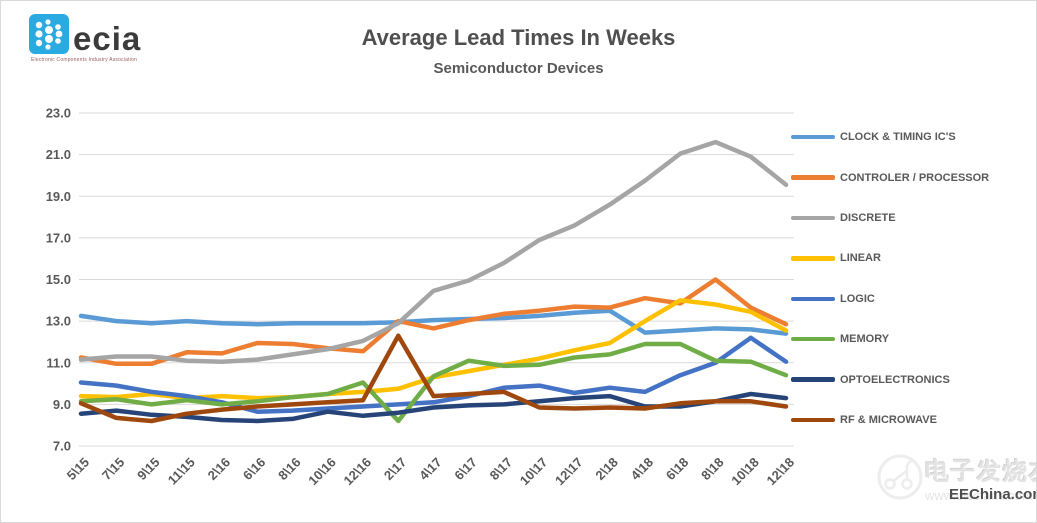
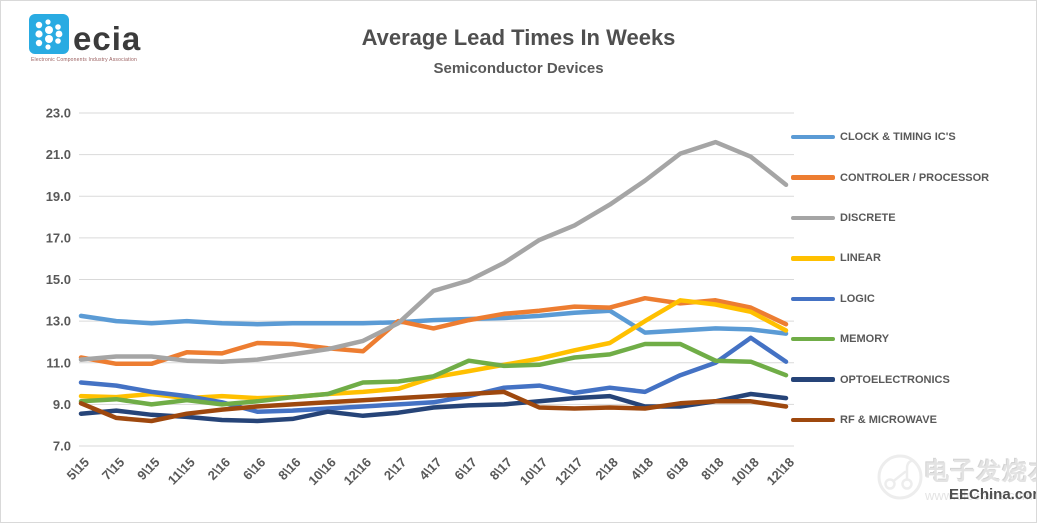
MEMORY/2\17: 8.2 -> 10.1
RF & MICROWAVE/2\17: 12.3 -> 9.3
CONTROLER / PROCESSOR/8\18: 15.0 -> 14.0
